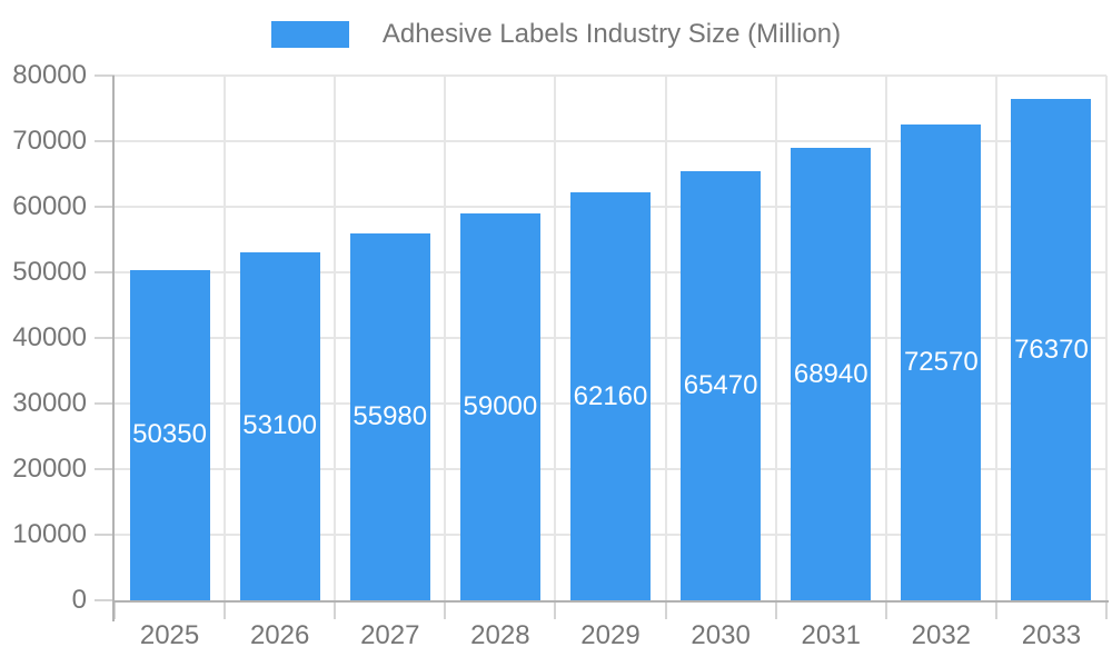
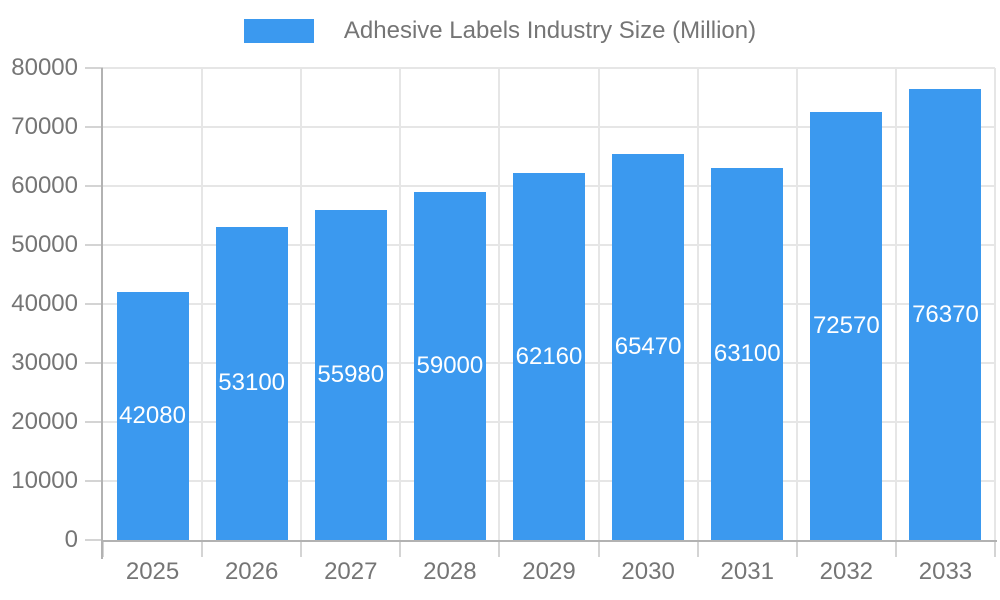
2025: 50350 -> 42080
2031: 68940 -> 63100
